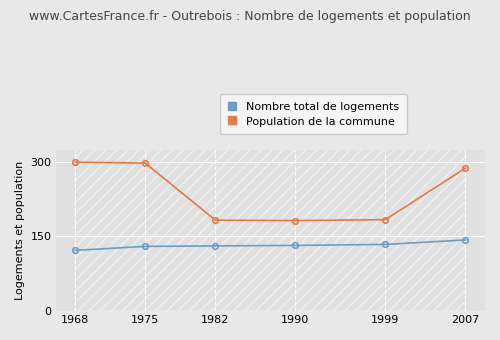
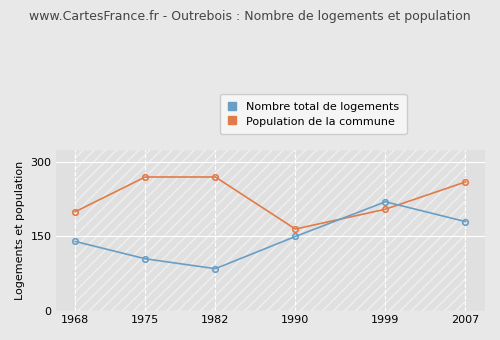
Nombre total de logements/1968: 122 -> 140
Population de la commune/1968: 300 -> 200
Nombre total de logements/1975: 130 -> 105
Population de la commune/1975: 298 -> 270
Nombre total de logements/1982: 131 -> 85
Population de la commune/1982: 183 -> 270
Nombre total de logements/1990: 132 -> 150
Population de la commune/1990: 182 -> 165
Nombre total de logements/1999: 134 -> 220
Population de la commune/1999: 184 -> 205
Nombre total de logements/2007: 143 -> 180
Population de la commune/2007: 288 -> 260
